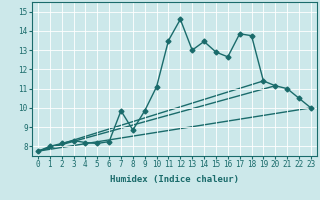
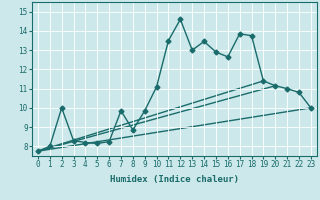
2: 8.2 -> 10.0
22: 10.5 -> 10.8
